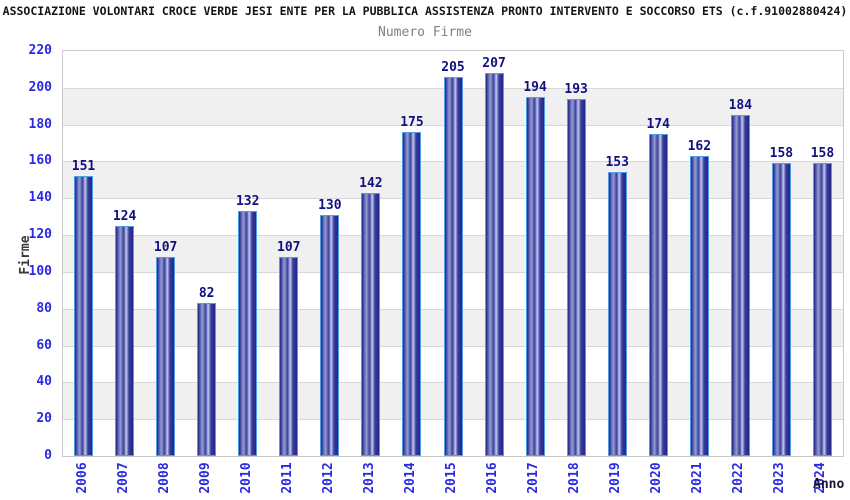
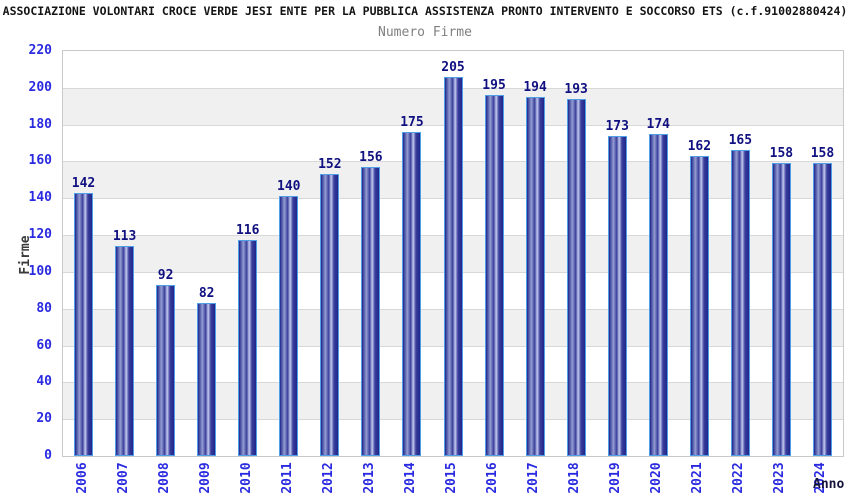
2006: 151 -> 142
2007: 124 -> 113
2008: 107 -> 92
2010: 132 -> 116
2011: 107 -> 140
2012: 130 -> 152
2013: 142 -> 156
2016: 207 -> 195
2019: 153 -> 173
2022: 184 -> 165
